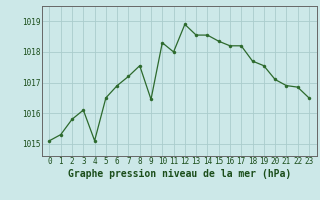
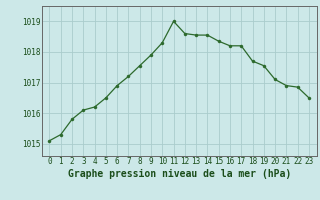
4: 1015.10 -> 1016.20
9: 1016.45 -> 1017.90
11: 1018.00 -> 1019.00
12: 1018.90 -> 1018.60
